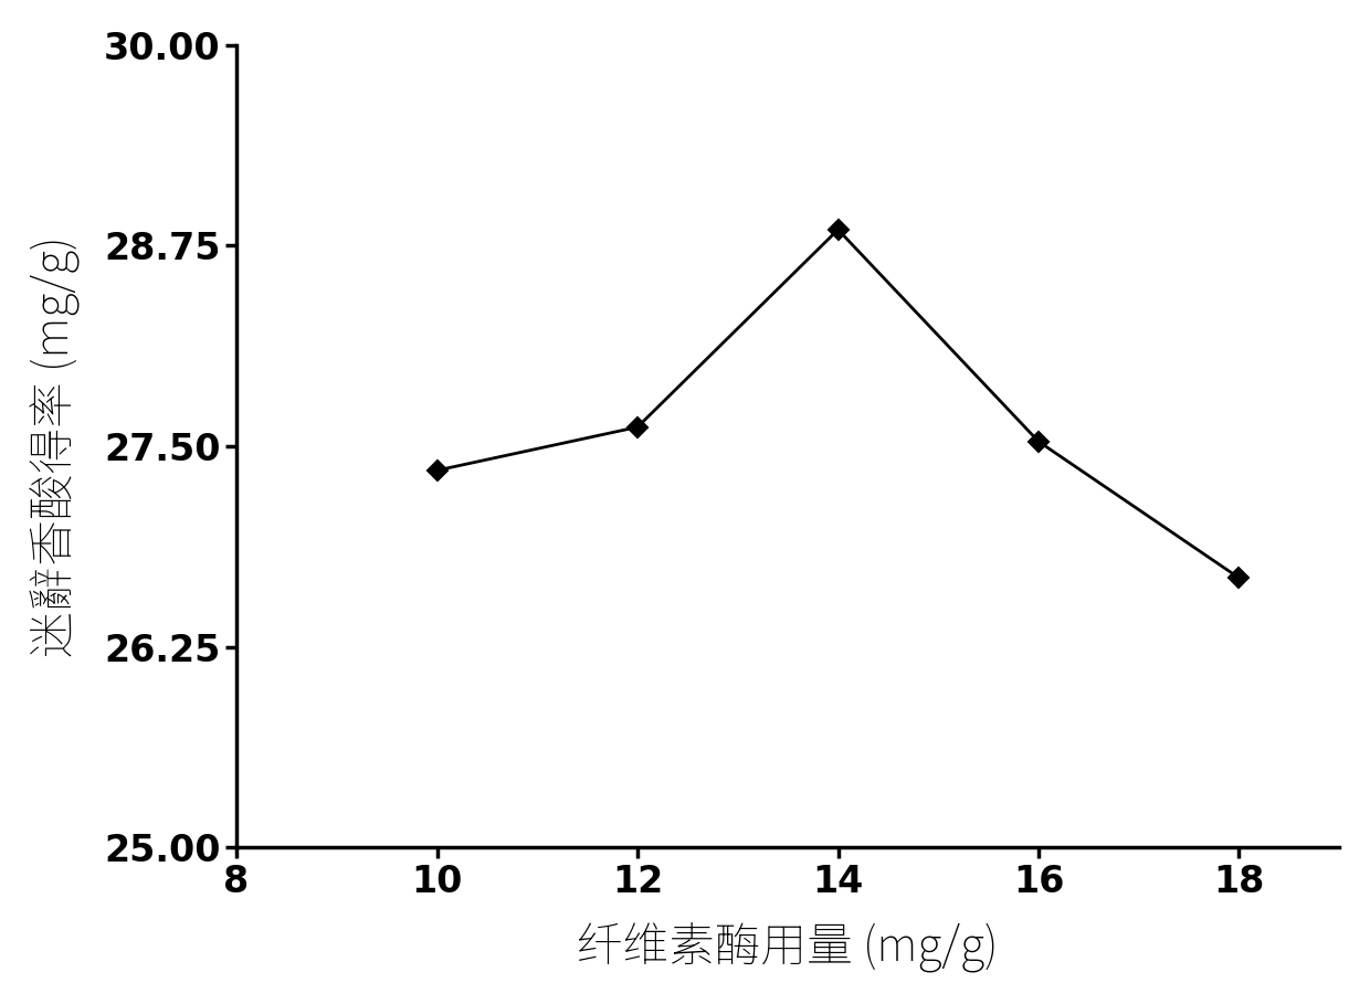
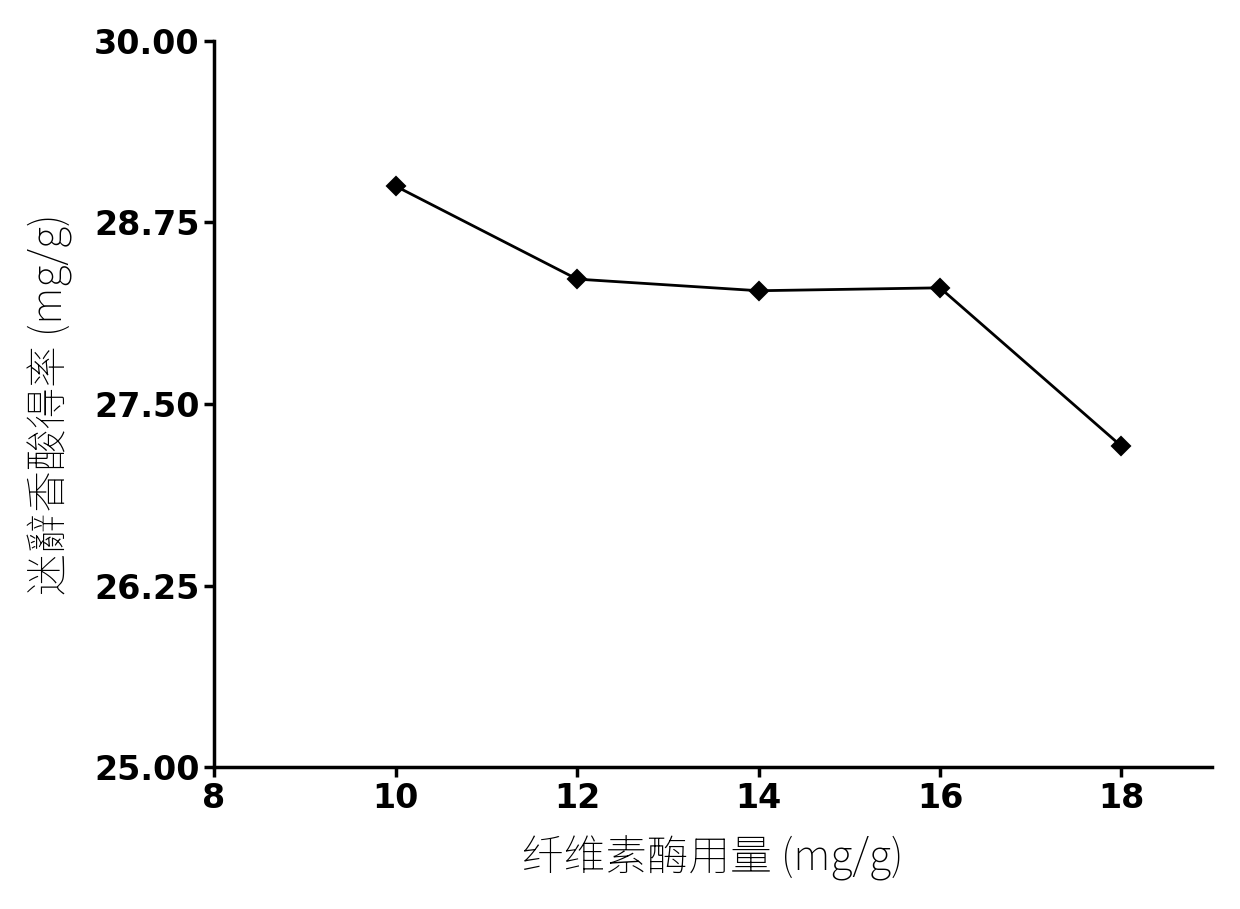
10: 27.35 -> 29.00
12: 27.62 -> 28.36
14: 28.85 -> 28.28
16: 27.53 -> 28.30
18: 26.68 -> 27.21
